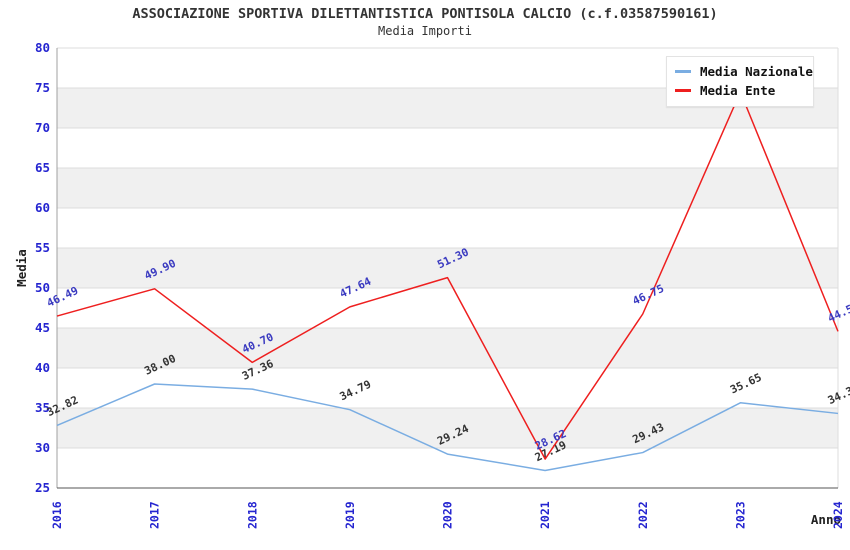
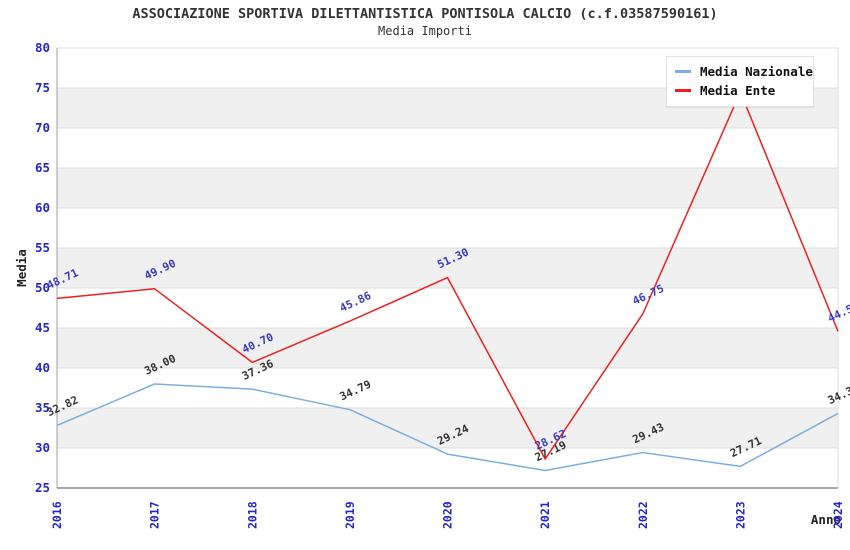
Media Ente/2016: 46.49 -> 48.71
Media Ente/2019: 47.64 -> 45.86
Media Nazionale/2023: 35.65 -> 27.71
